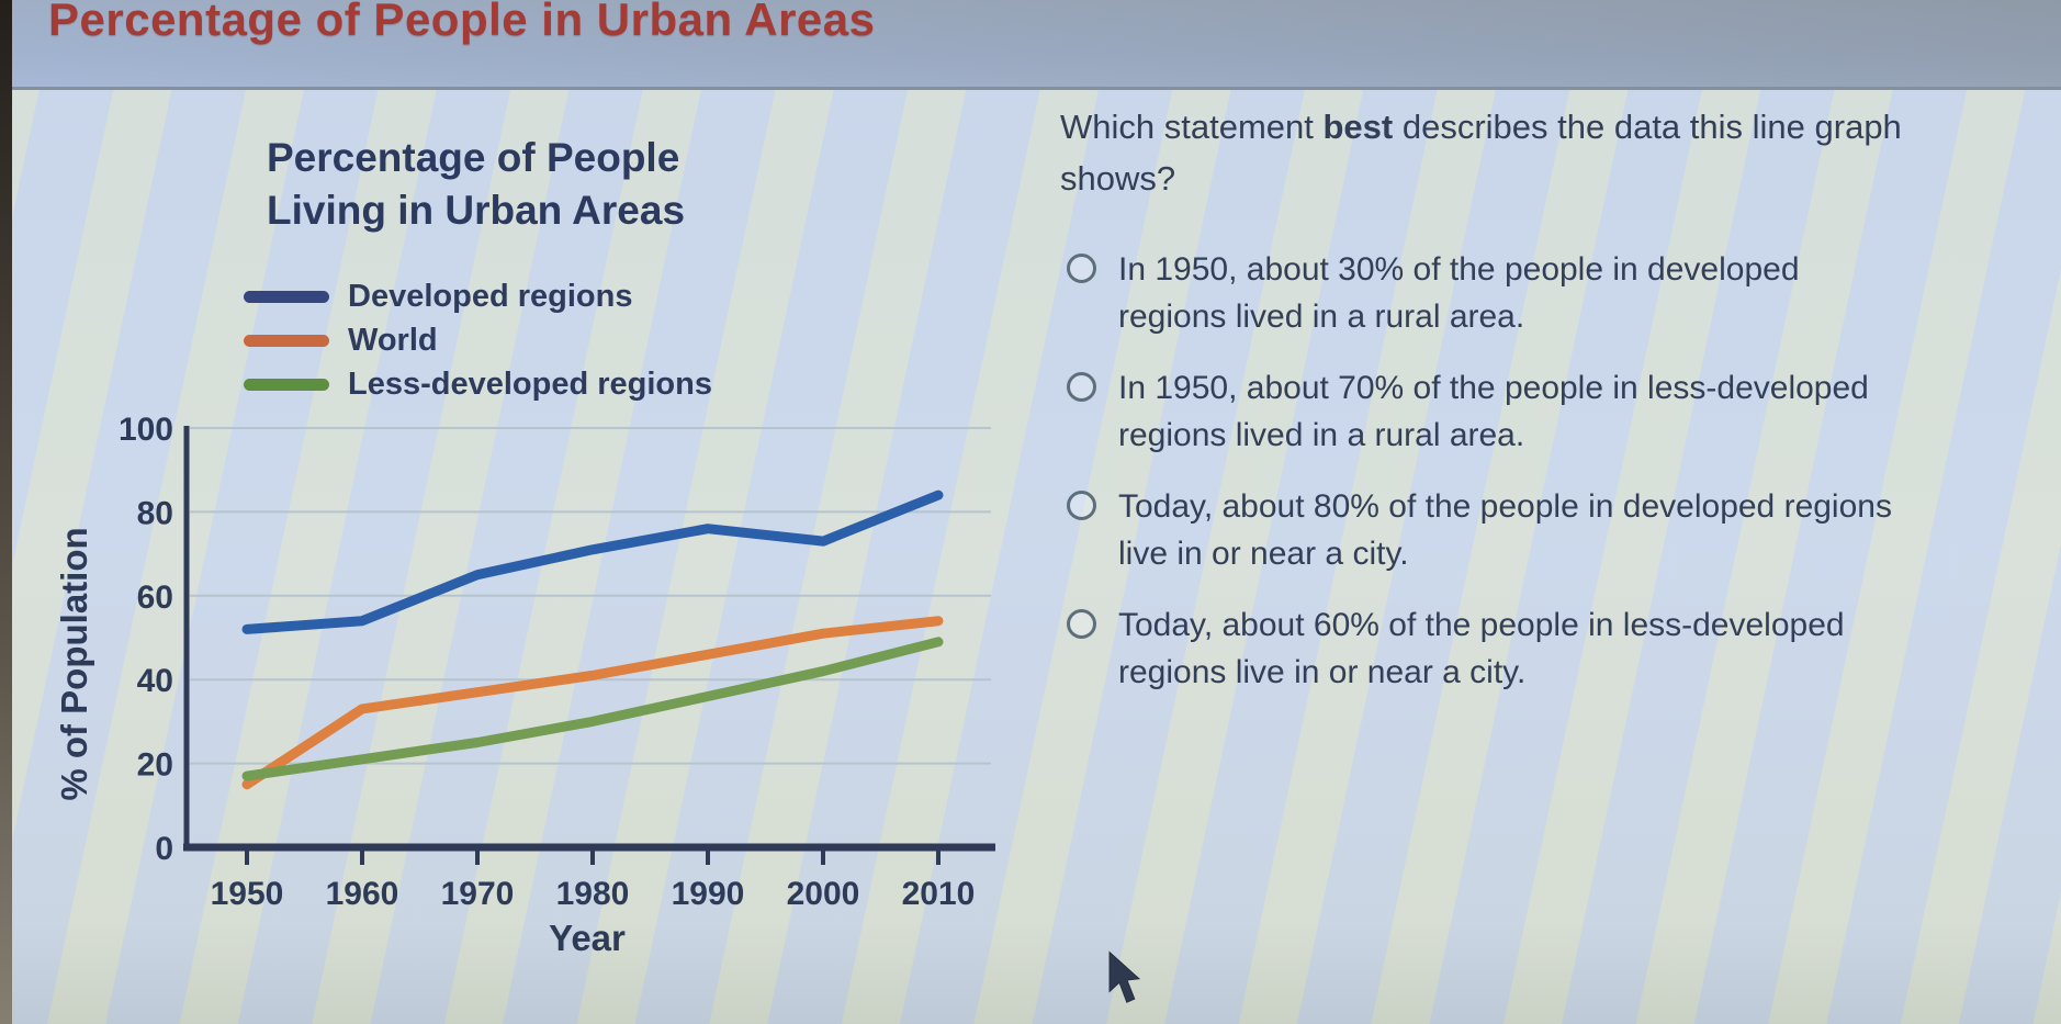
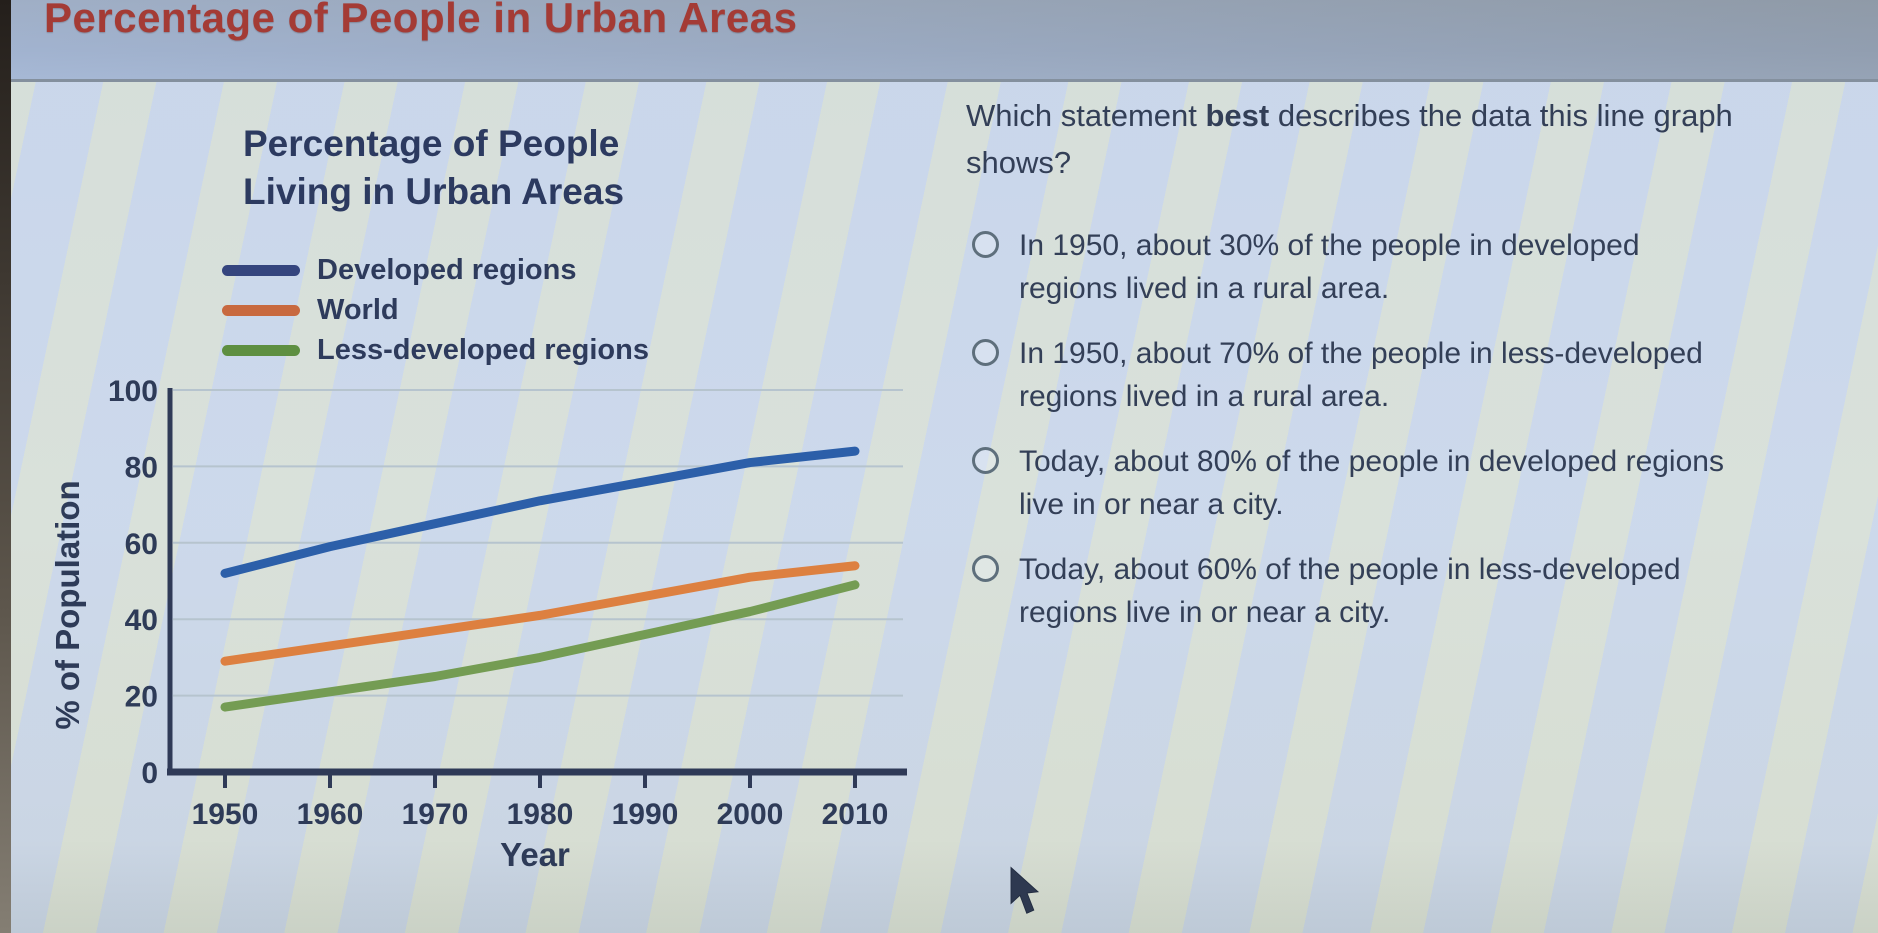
World/1950: 15 -> 29
Developed regions/1960: 54 -> 59
Developed regions/2000: 73 -> 81
